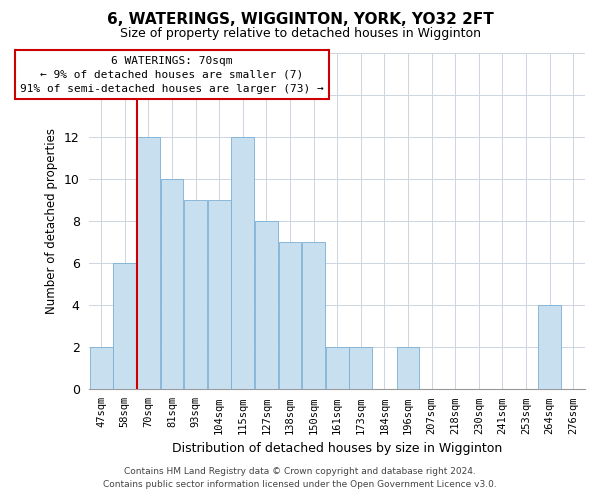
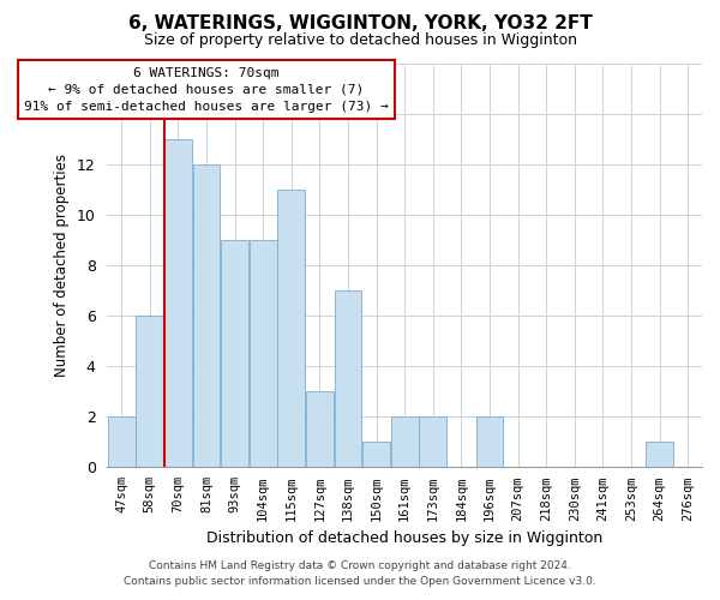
70sqm: 12 -> 13
81sqm: 10 -> 12
115sqm: 12 -> 11
127sqm: 8 -> 3
150sqm: 7 -> 1
264sqm: 4 -> 1
